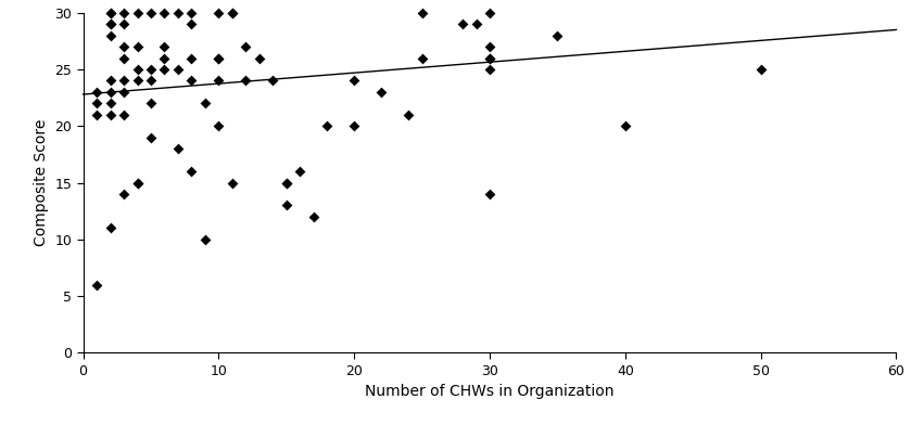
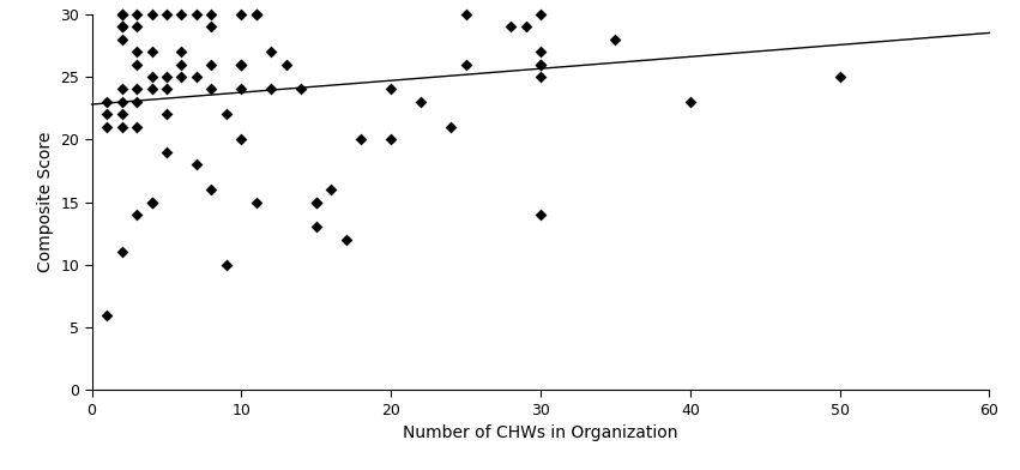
40: 20 -> 23
